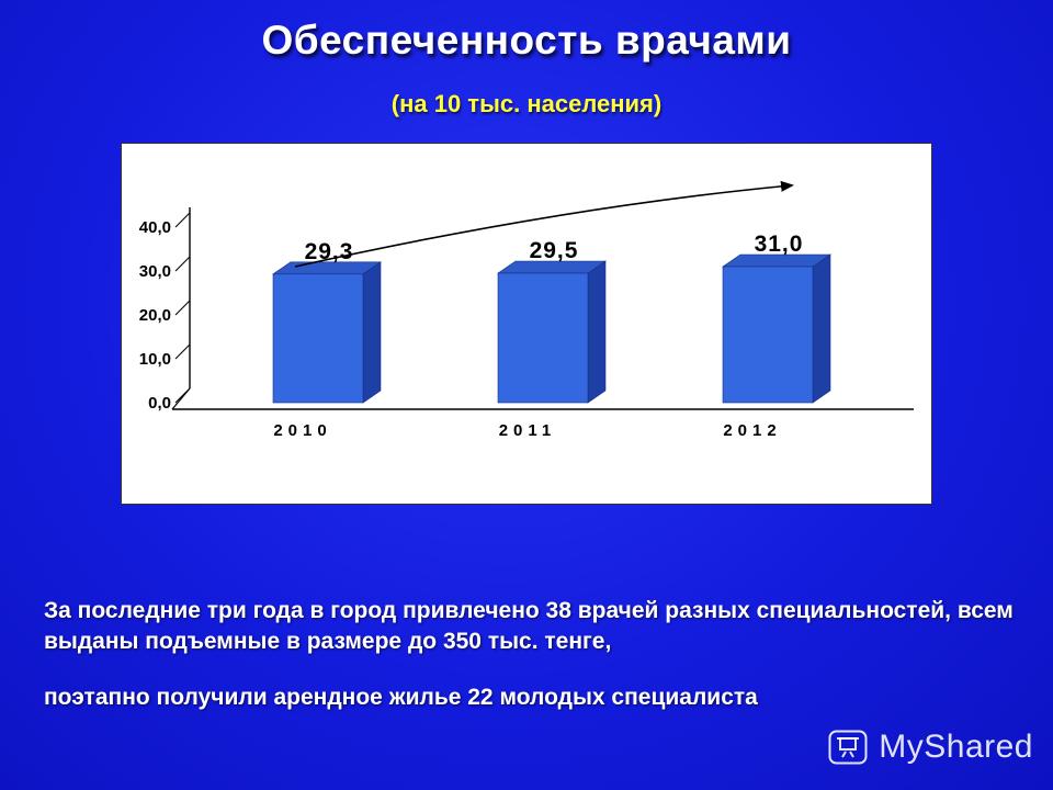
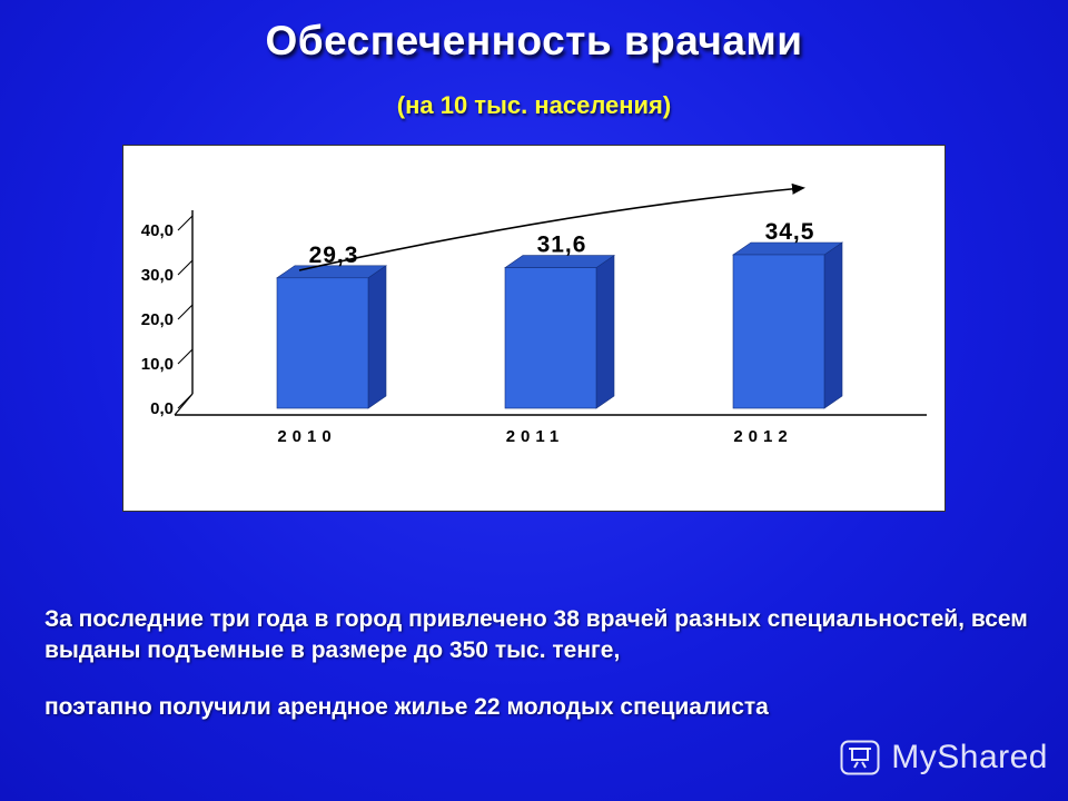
2011: 29,5 -> 31,6
2012: 31,0 -> 34,5
